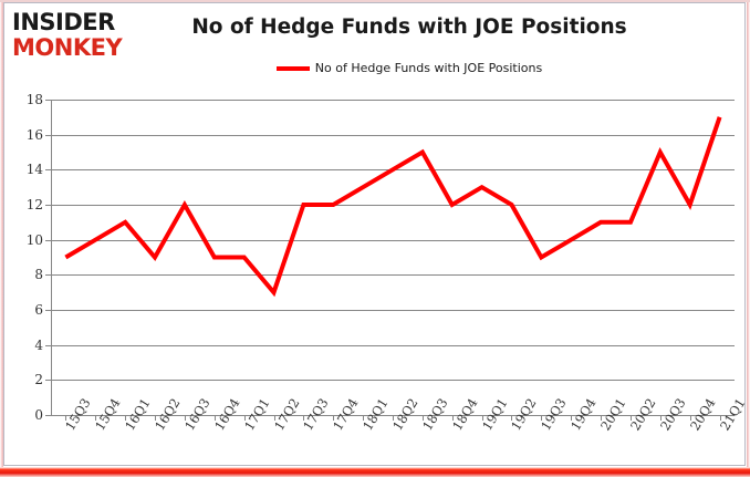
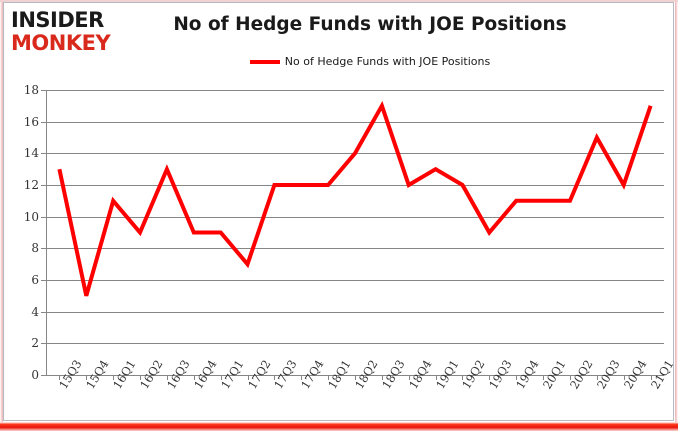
15Q3: 9 -> 13
15Q4: 10 -> 5
16Q3: 12 -> 13
18Q1: 13 -> 12
18Q3: 15 -> 17
19Q4: 10 -> 11
